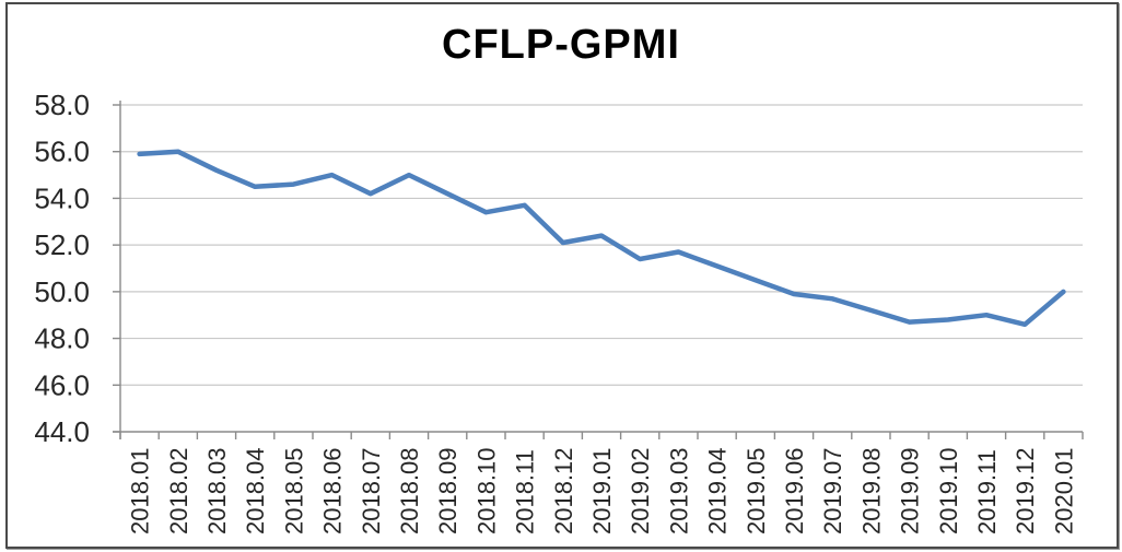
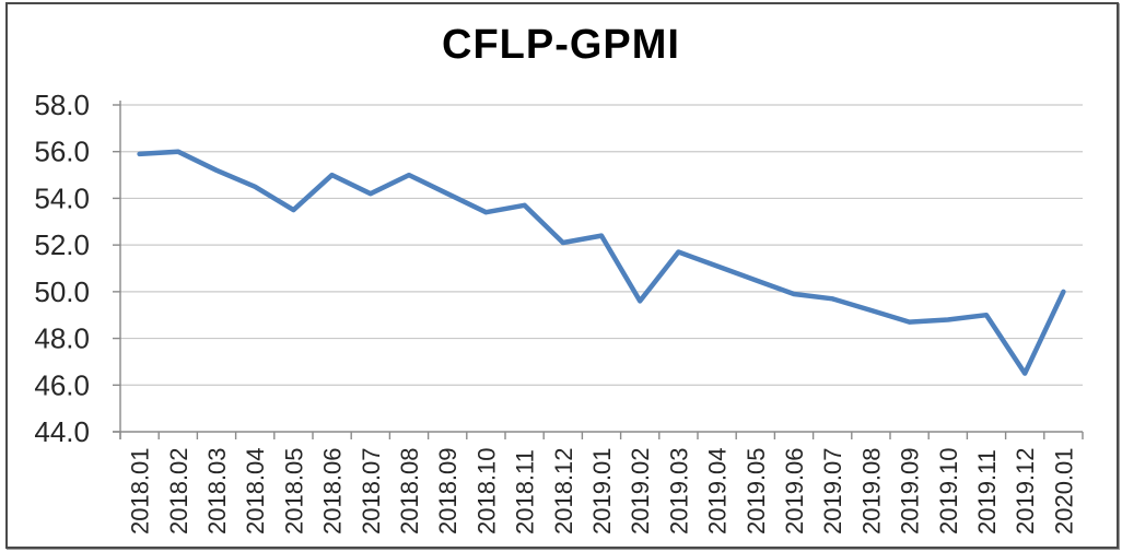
2018.05: 54.6 -> 53.5
2019.02: 51.4 -> 49.6
2019.12: 48.6 -> 46.5
